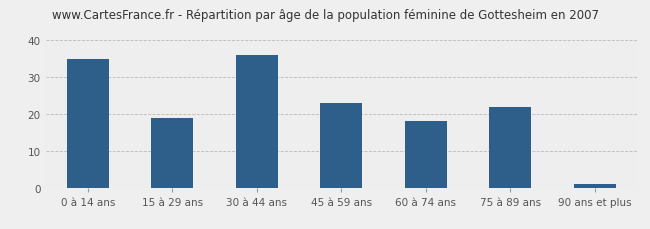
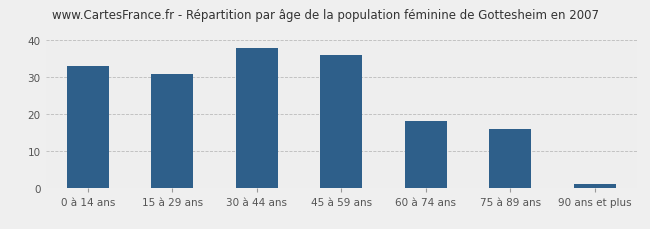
0 à 14 ans: 35 -> 33
15 à 29 ans: 19 -> 31
30 à 44 ans: 36 -> 38
45 à 59 ans: 23 -> 36
75 à 89 ans: 22 -> 16
